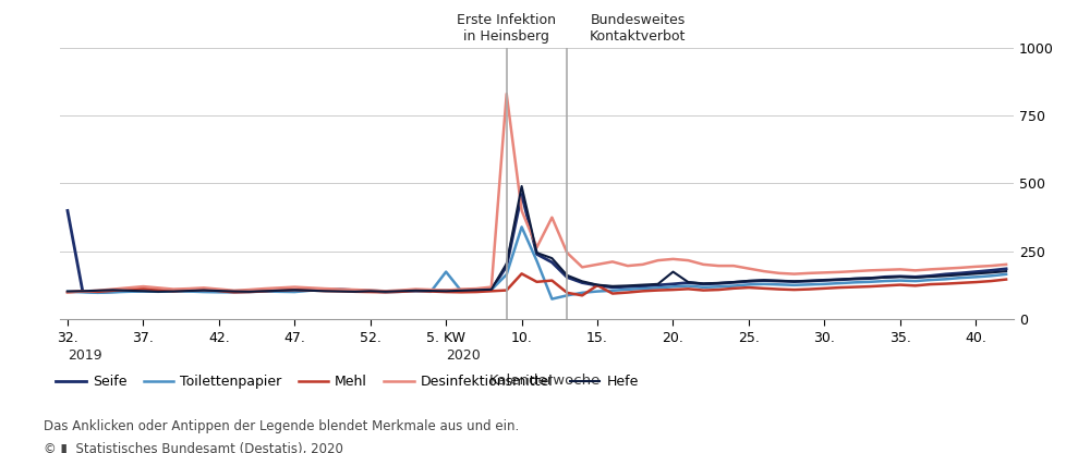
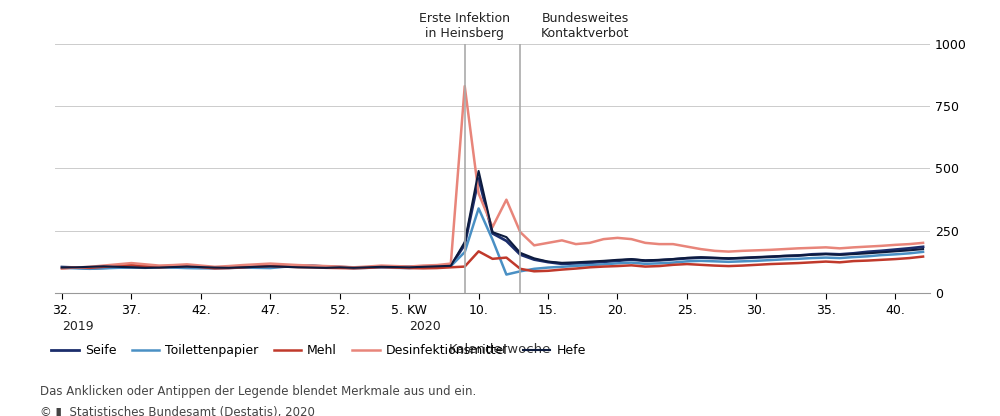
Seife/32.: 400 -> 105
Toilettenpapier/5. KW: 175 -> 101
Mehl/15.: 125 -> 90
Hefe/20.: 175 -> 134
